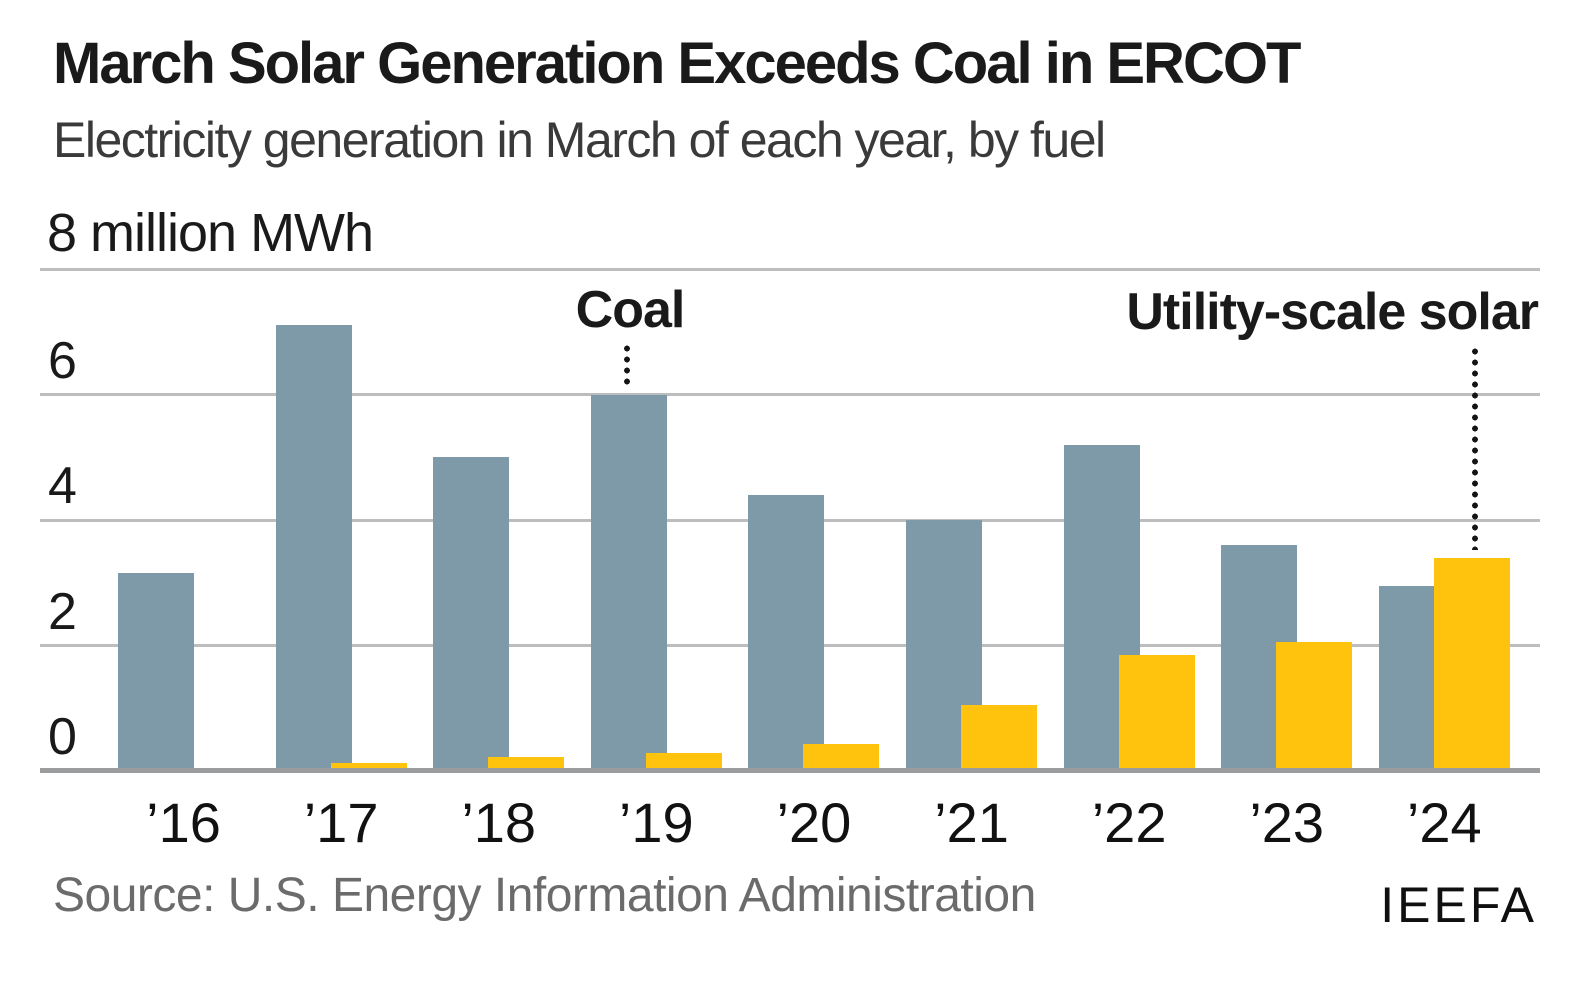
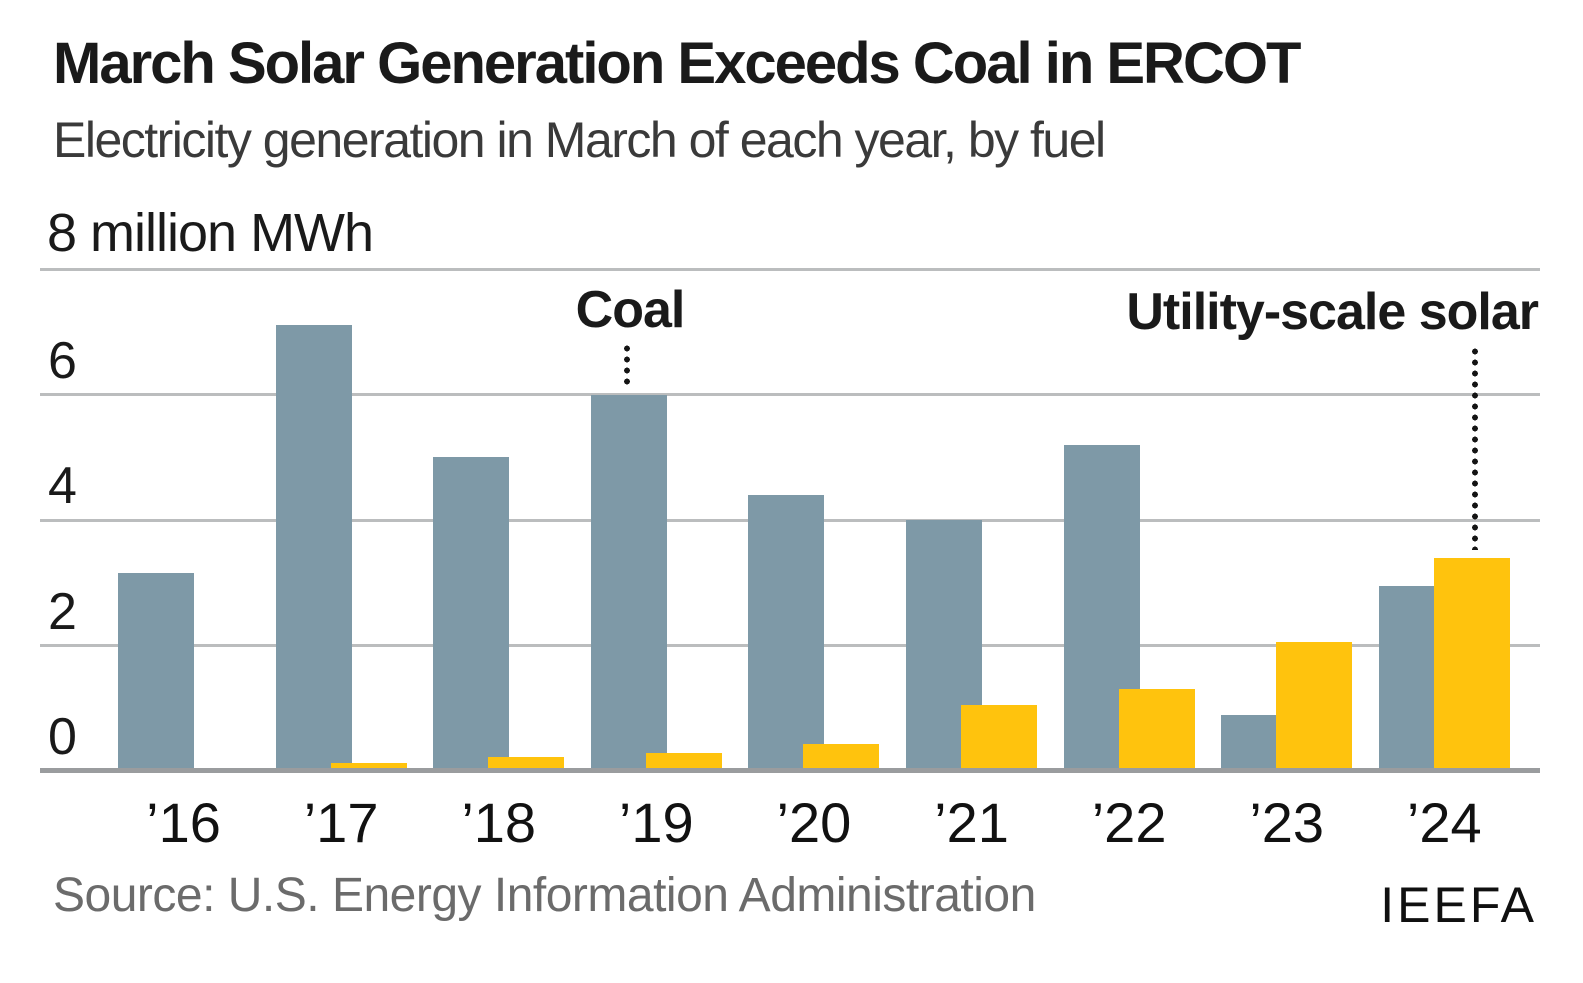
Utility-scale solar/’22: 1.9 -> 1.3
Coal/’23: 3.6 -> 0.9
